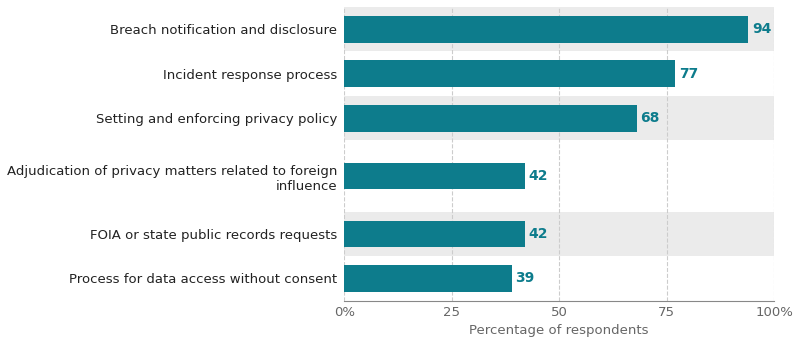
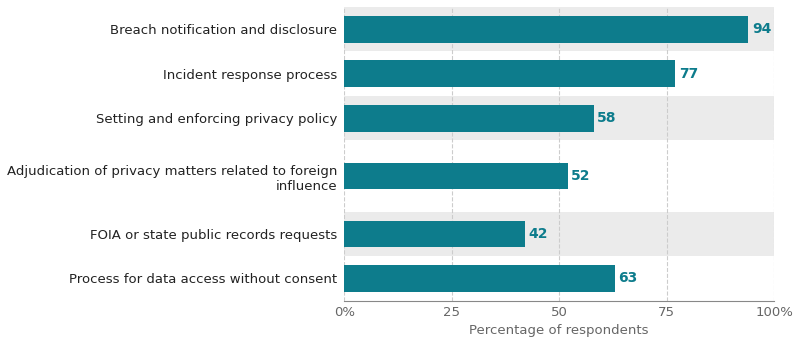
Setting and enforcing privacy policy: 68 -> 58
Adjudication of privacy matters related to foreign influence: 42 -> 52
Process for data access without consent: 39 -> 63
